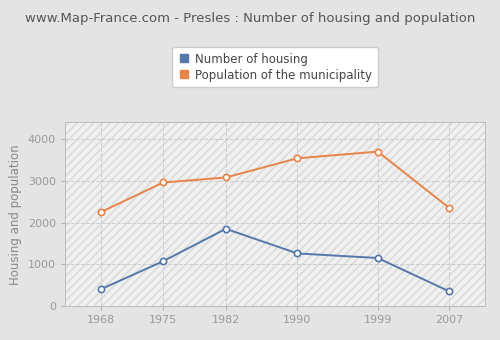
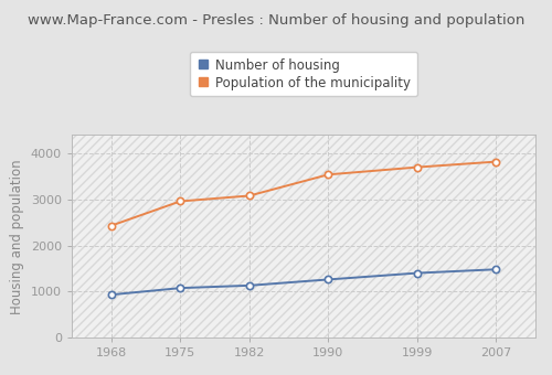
Number of housing/1968: 400 -> 930
Population of the municipality/1968: 2250 -> 2430
Number of housing/1982: 1850 -> 1130
Number of housing/1999: 1150 -> 1400
Number of housing/2007: 350 -> 1480
Population of the municipality/2007: 2350 -> 3820
